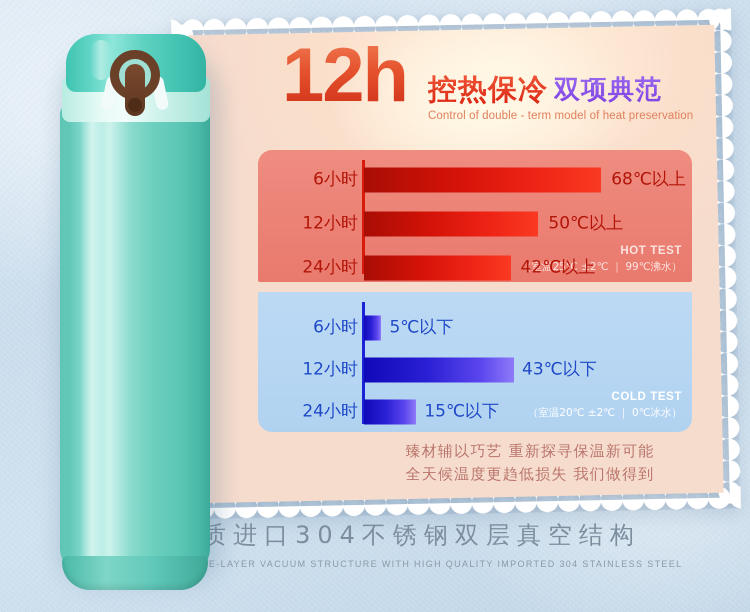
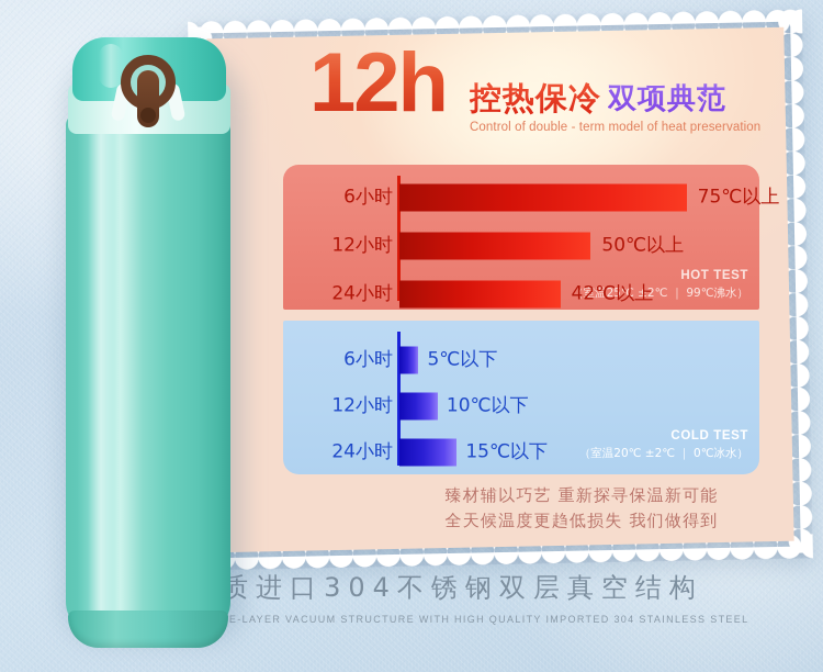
HOT TEST/6小时: 68 -> 75
COLD TEST/12小时: 43 -> 10
